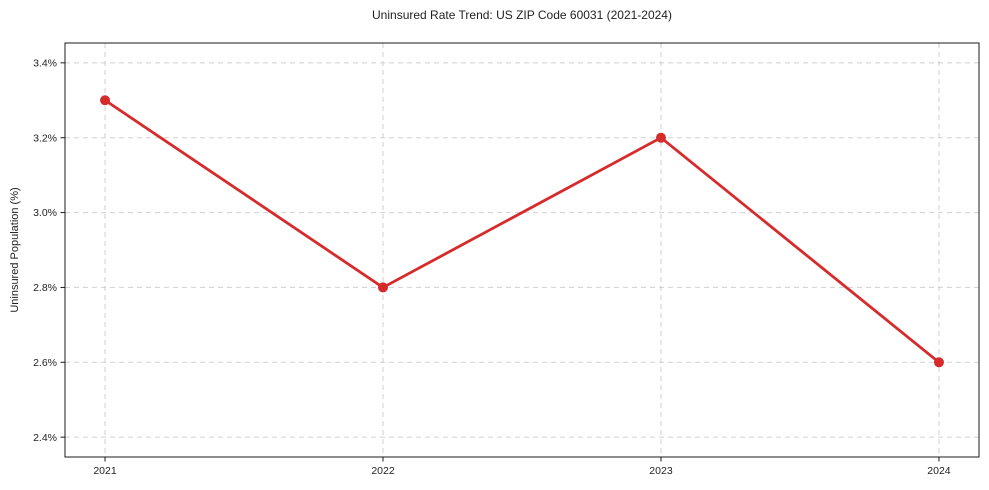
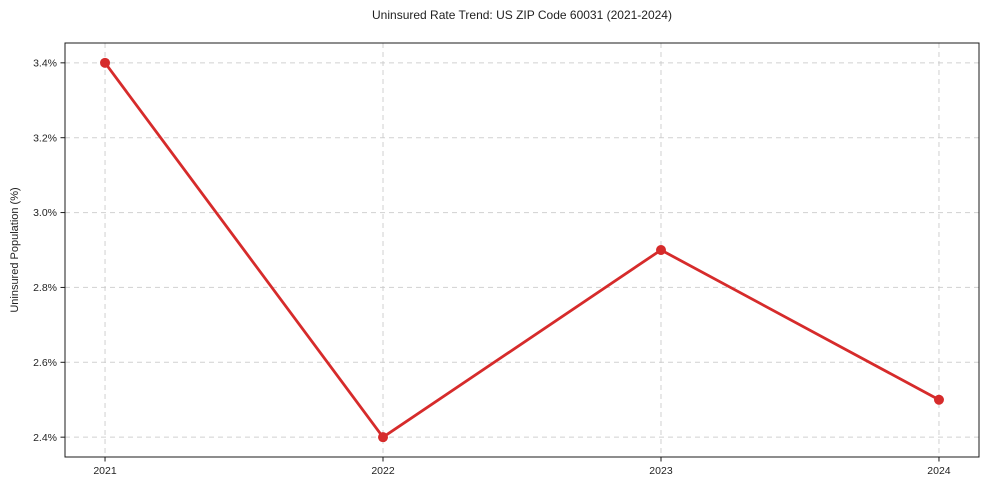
2021: 3.3% -> 3.4%
2022: 2.8% -> 2.4%
2023: 3.2% -> 2.9%
2024: 2.6% -> 2.5%
